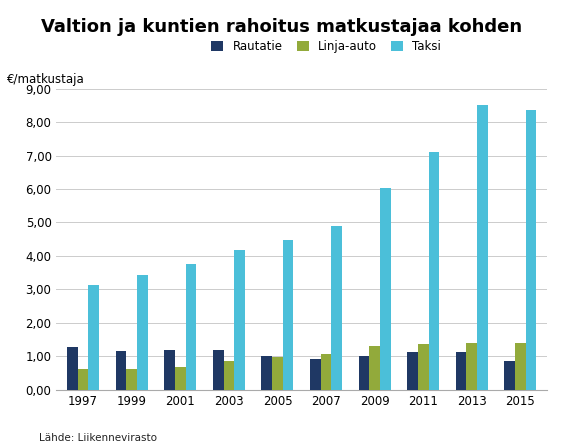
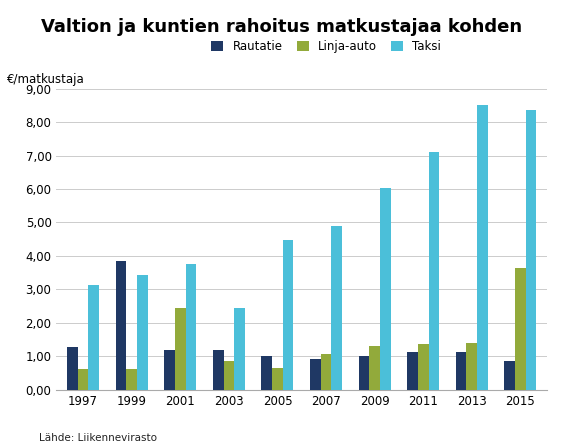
Rautatie/1999: 1,17 -> 3,85
Linja-auto/2001: 0,68 -> 2,45
Taksi/2003: 4,19 -> 2,45
Linja-auto/2005: 0,97 -> 0,65
Linja-auto/2015: 1,40 -> 3,65
